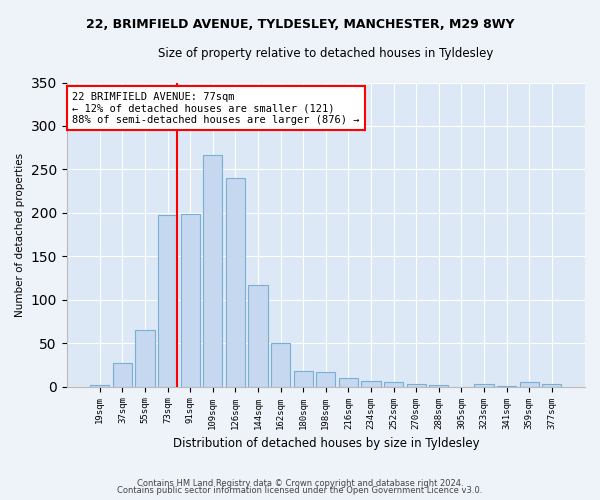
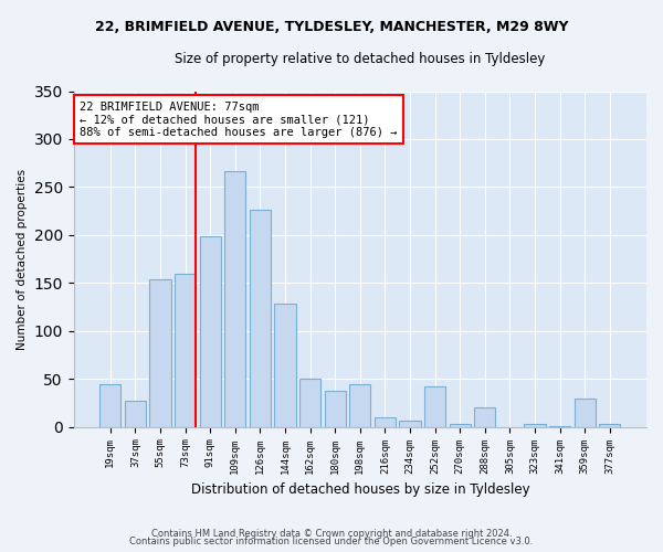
19sqm: 2 -> 44
55sqm: 65 -> 154
73sqm: 198 -> 160
126sqm: 240 -> 226
144sqm: 117 -> 128
180sqm: 18 -> 38
198sqm: 17 -> 44
252sqm: 5 -> 42
288sqm: 2 -> 20
359sqm: 5 -> 30
